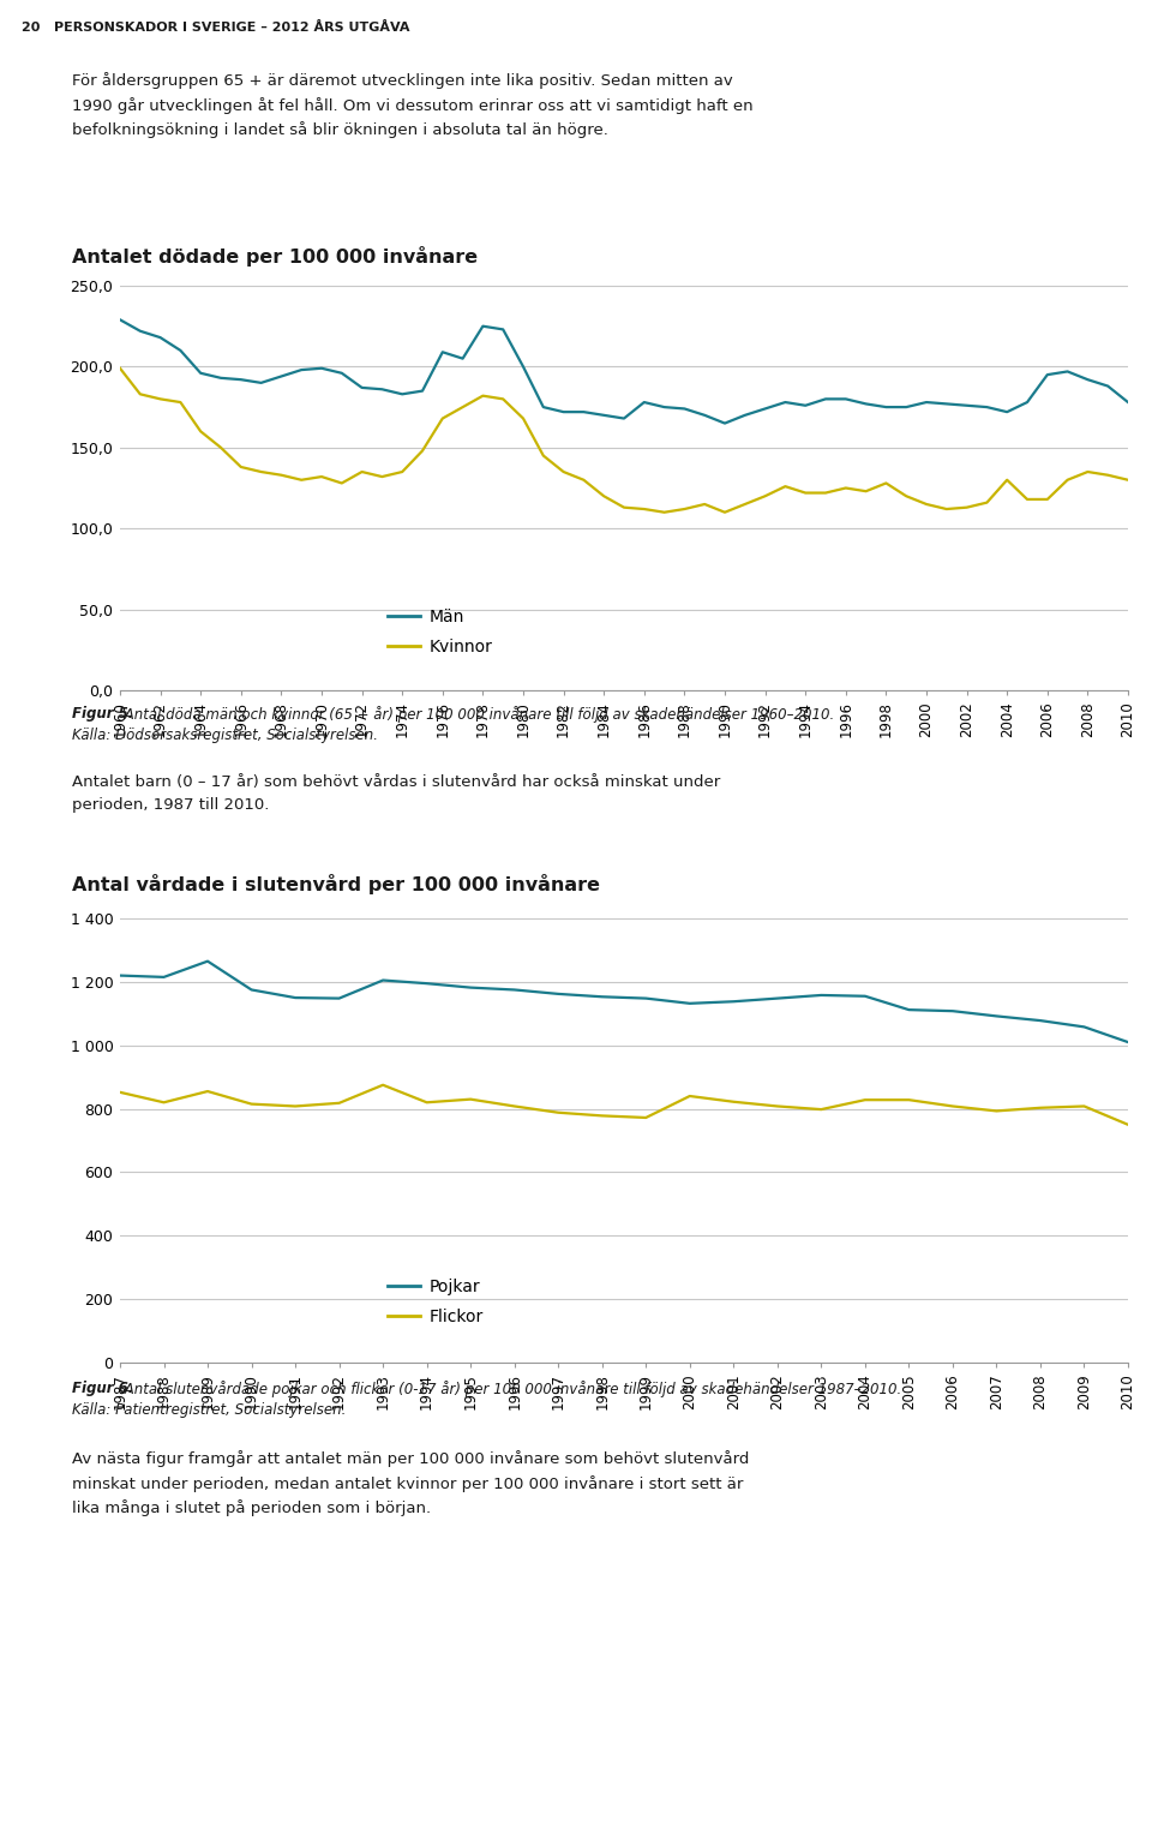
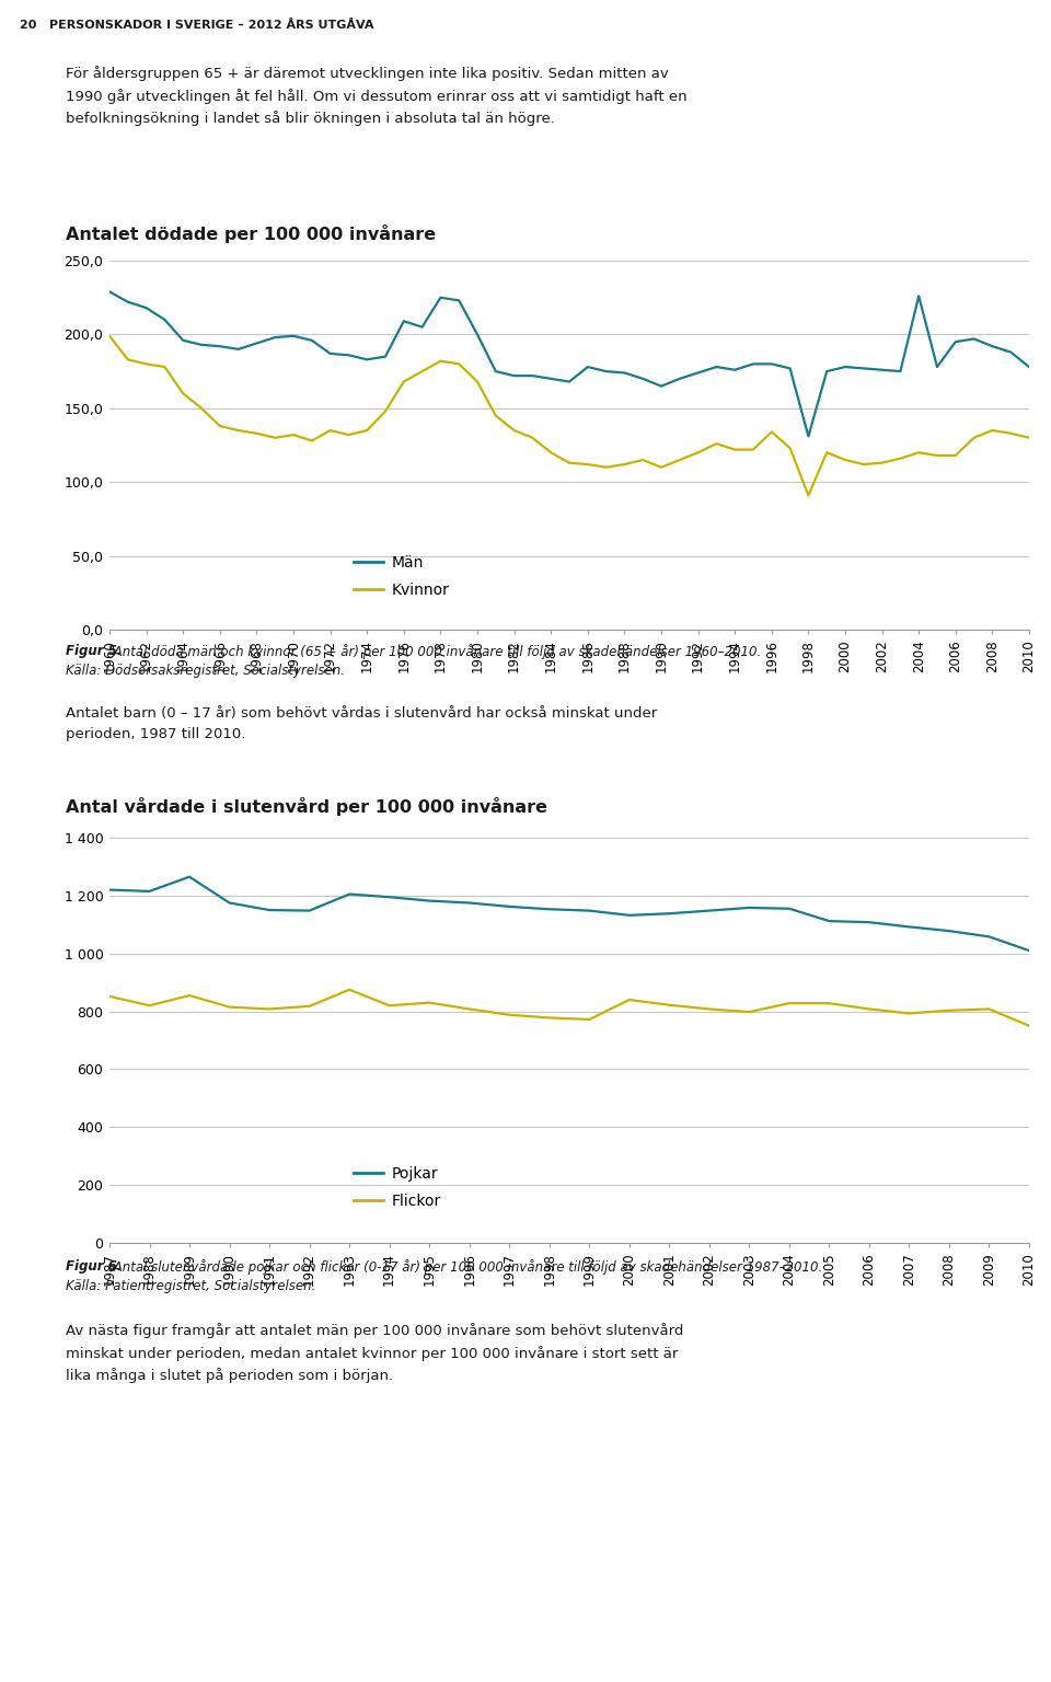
Kvinnor/1996: 125 -> 134
Män/1998: 175 -> 131
Kvinnor/1998: 128 -> 91
Män/2004: 172 -> 226
Kvinnor/2004: 130 -> 120
